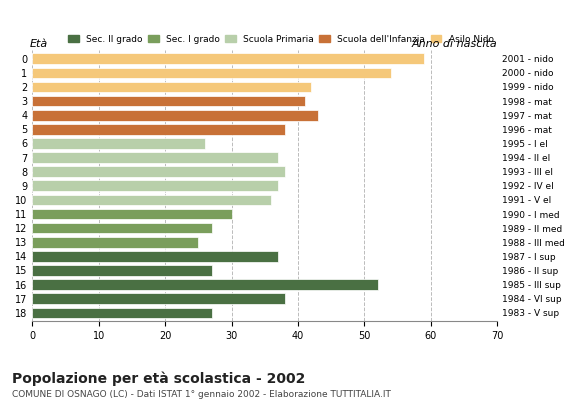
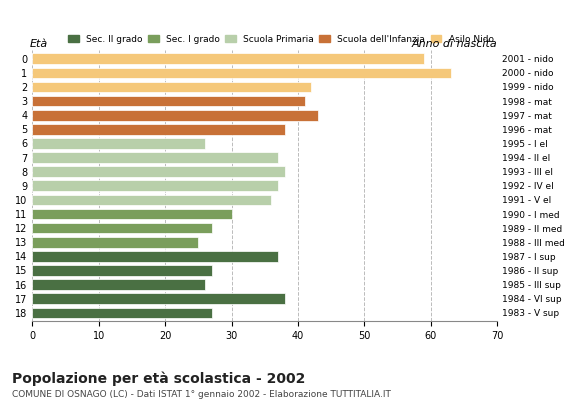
1: 54 -> 63
16: 52 -> 26
